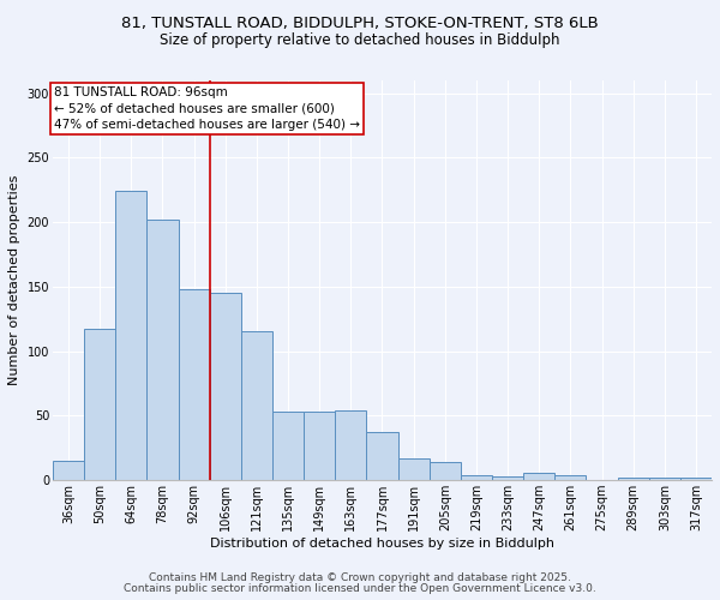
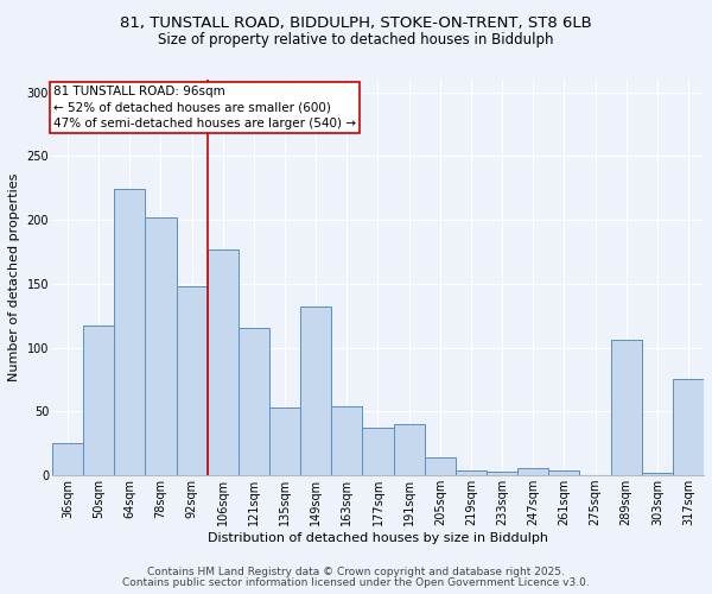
36sqm: 15 -> 25
106sqm: 145 -> 177
149sqm: 53 -> 132
191sqm: 17 -> 40
289sqm: 2 -> 106
317sqm: 2 -> 76
